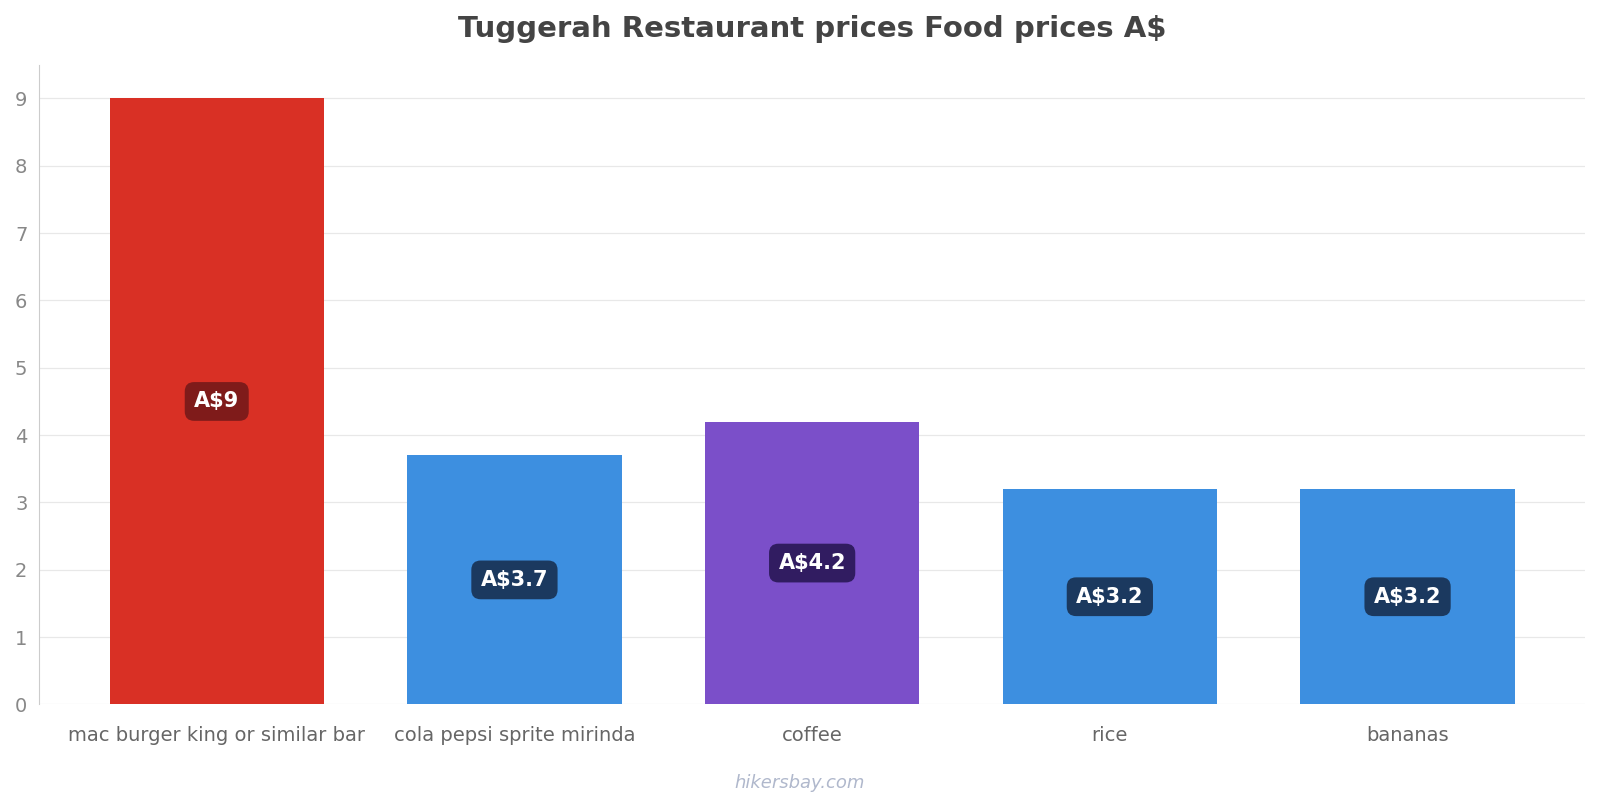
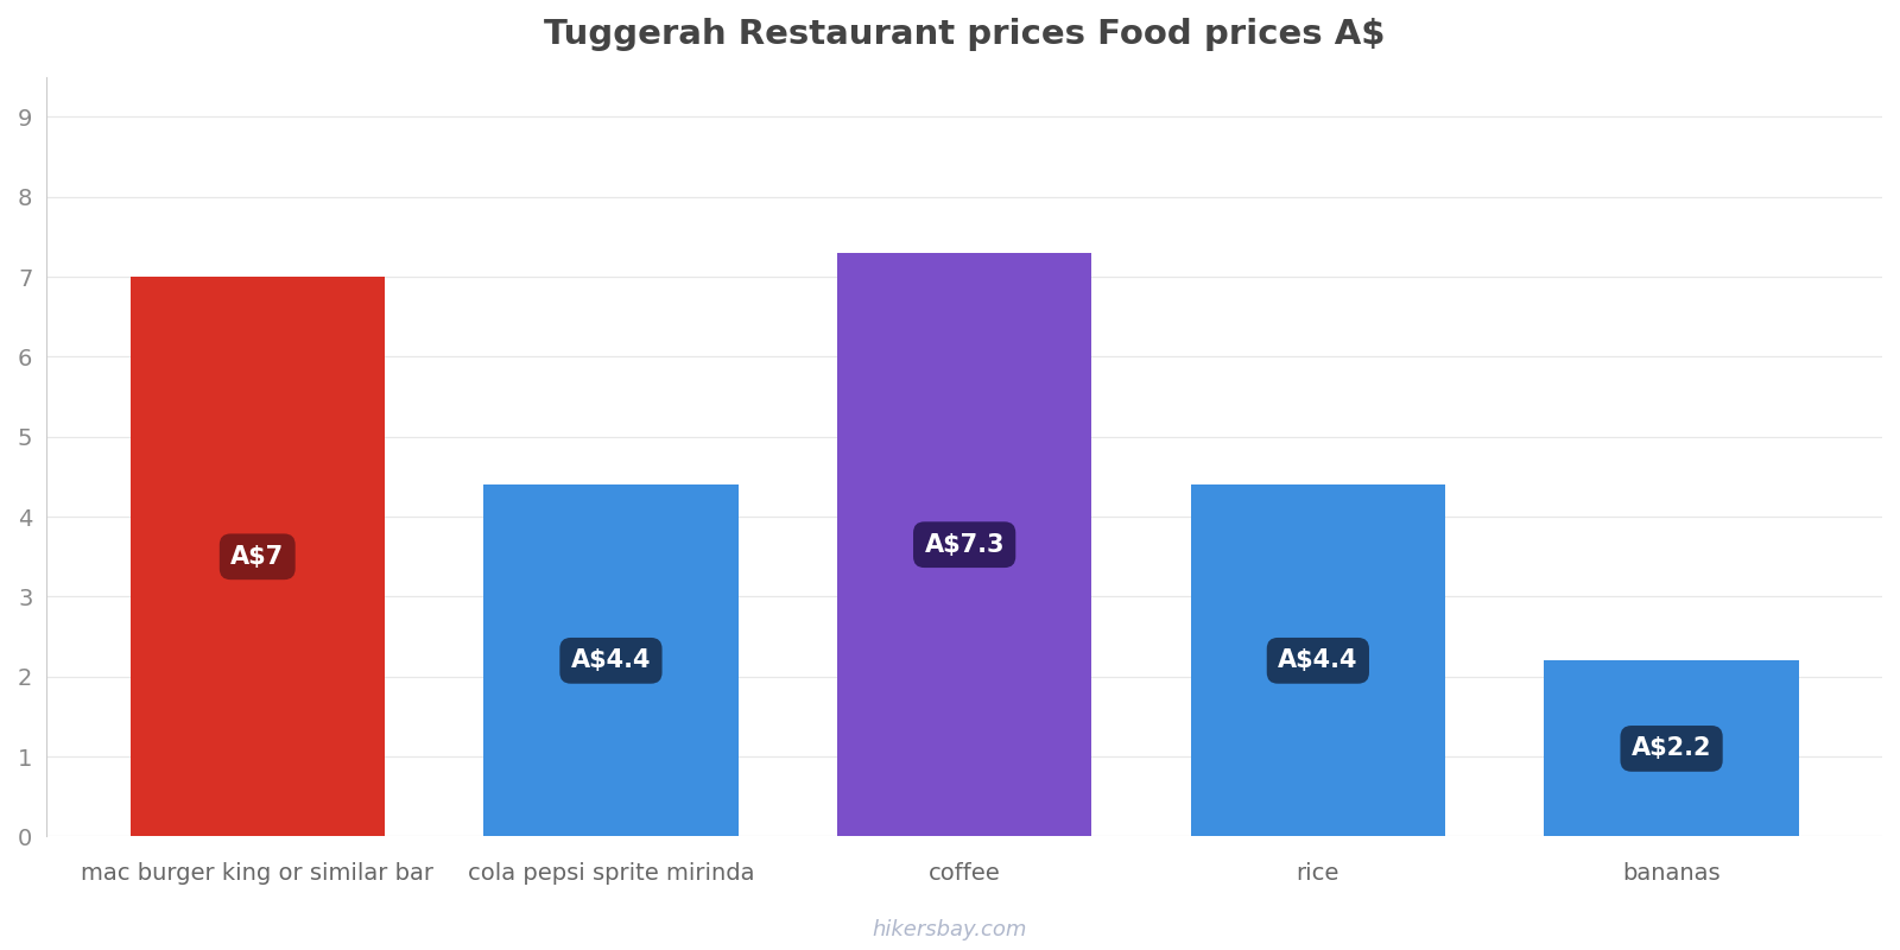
mac burger king or similar bar: A$9 -> A$7
cola pepsi sprite mirinda: A$3.7 -> A$4.4
coffee: A$4.2 -> A$7.3
rice: A$3.2 -> A$4.4
bananas: A$3.2 -> A$2.2
